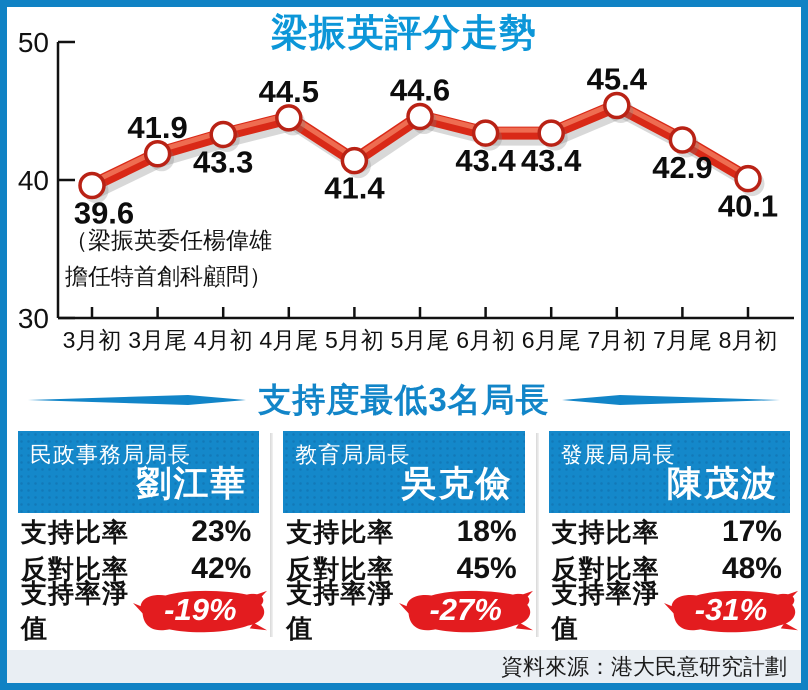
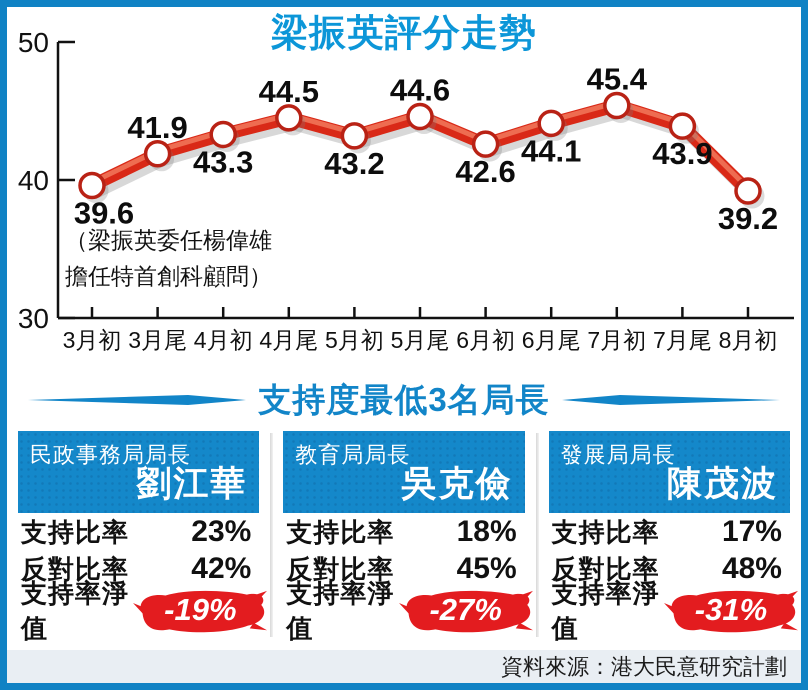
5月初: 41.4 -> 43.2
6月初: 43.4 -> 42.6
6月尾: 43.4 -> 44.1
7月尾: 42.9 -> 43.9
8月初: 40.1 -> 39.2
